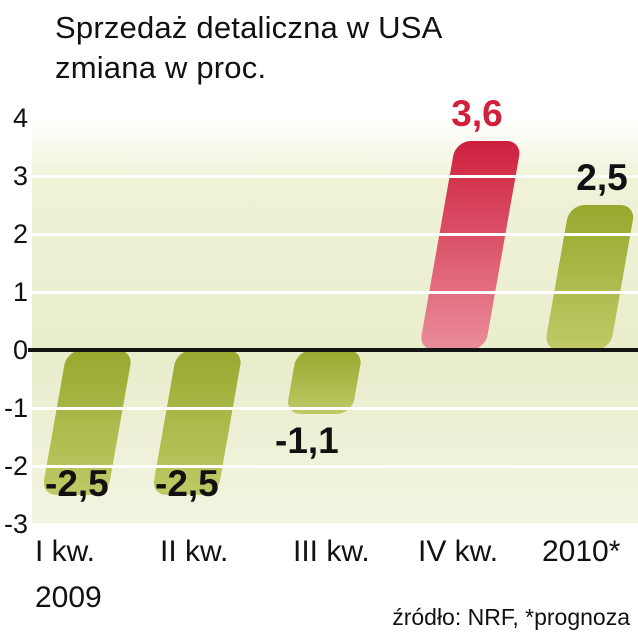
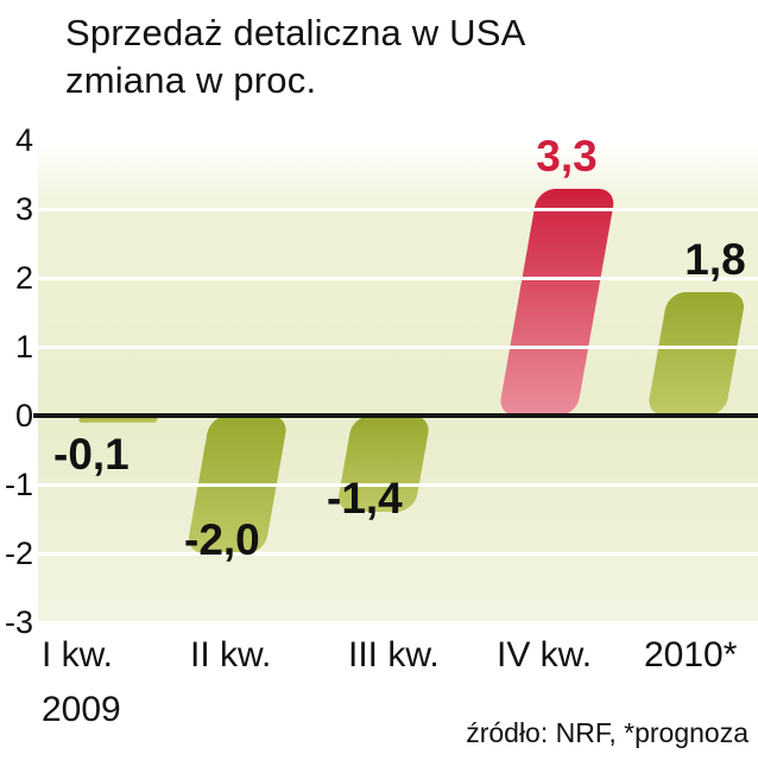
I kw.: -2,5 -> -0,1
II kw.: -2,5 -> -2,0
III kw.: -1,1 -> -1,4
IV kw.: 3,6 -> 3,3
2010*: 2,5 -> 1,8
